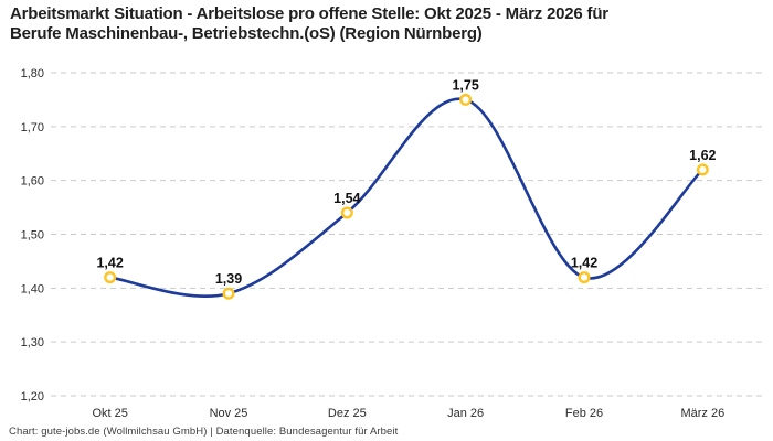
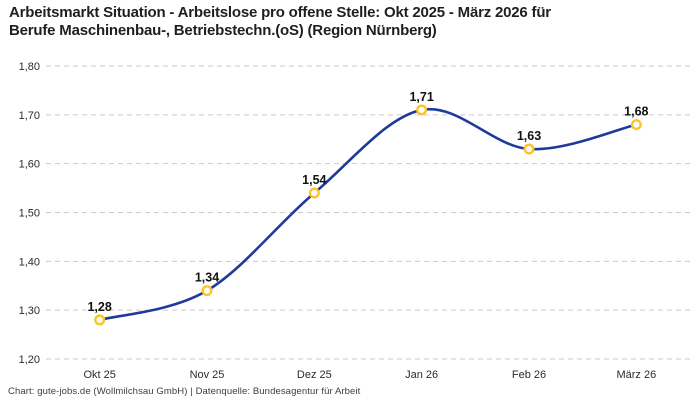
Okt 25: 1,42 -> 1,28
Nov 25: 1,39 -> 1,34
Jan 26: 1,75 -> 1,71
Feb 26: 1,42 -> 1,63
März 26: 1,62 -> 1,68
